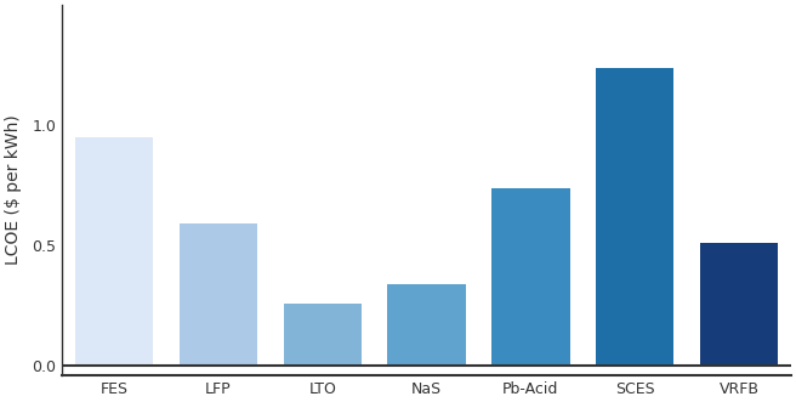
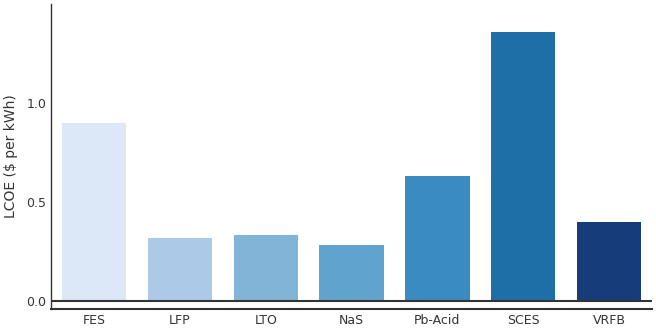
FES: 0.95 -> 0.90
LFP: 0.59 -> 0.32
LTO: 0.26 -> 0.34
NaS: 0.34 -> 0.28
Pb-Acid: 0.74 -> 0.63
SCES: 1.24 -> 1.36
VRFB: 0.51 -> 0.40
